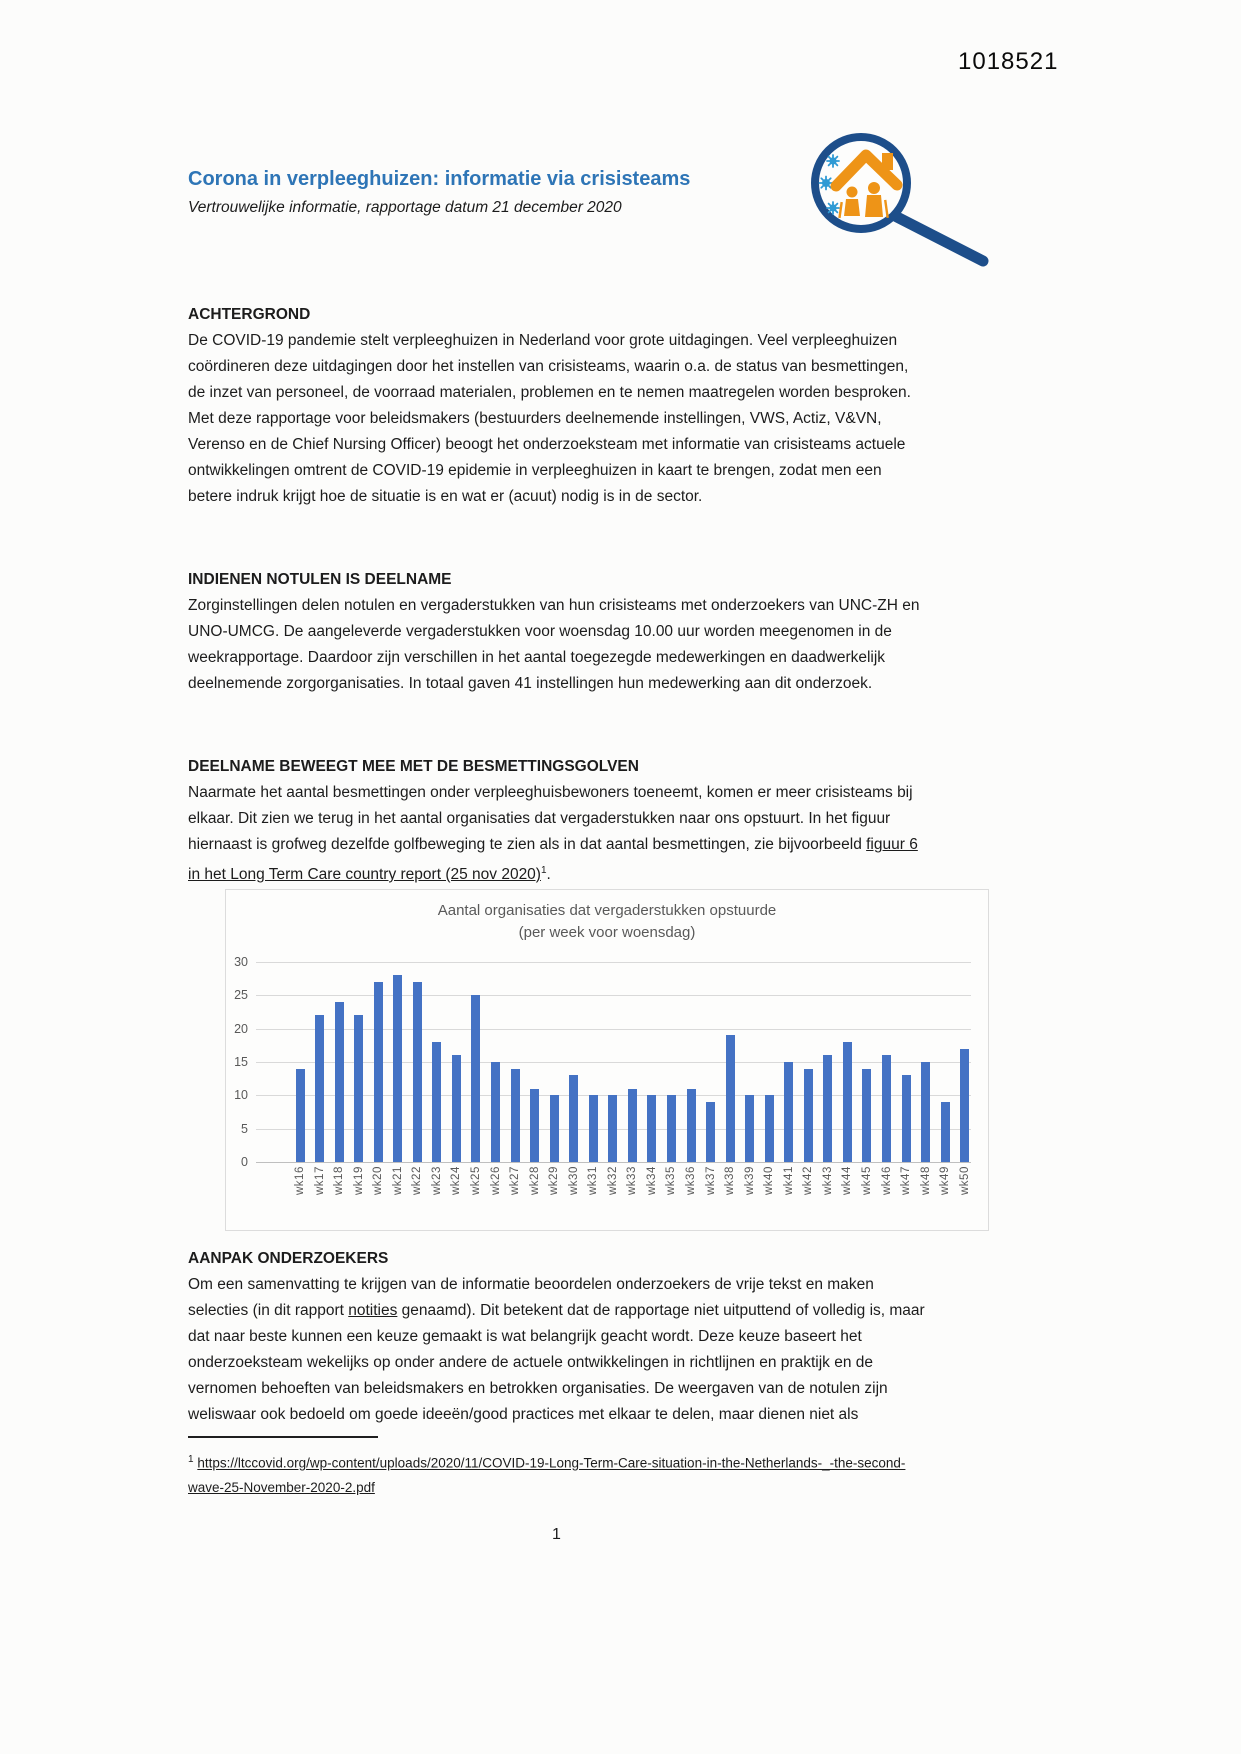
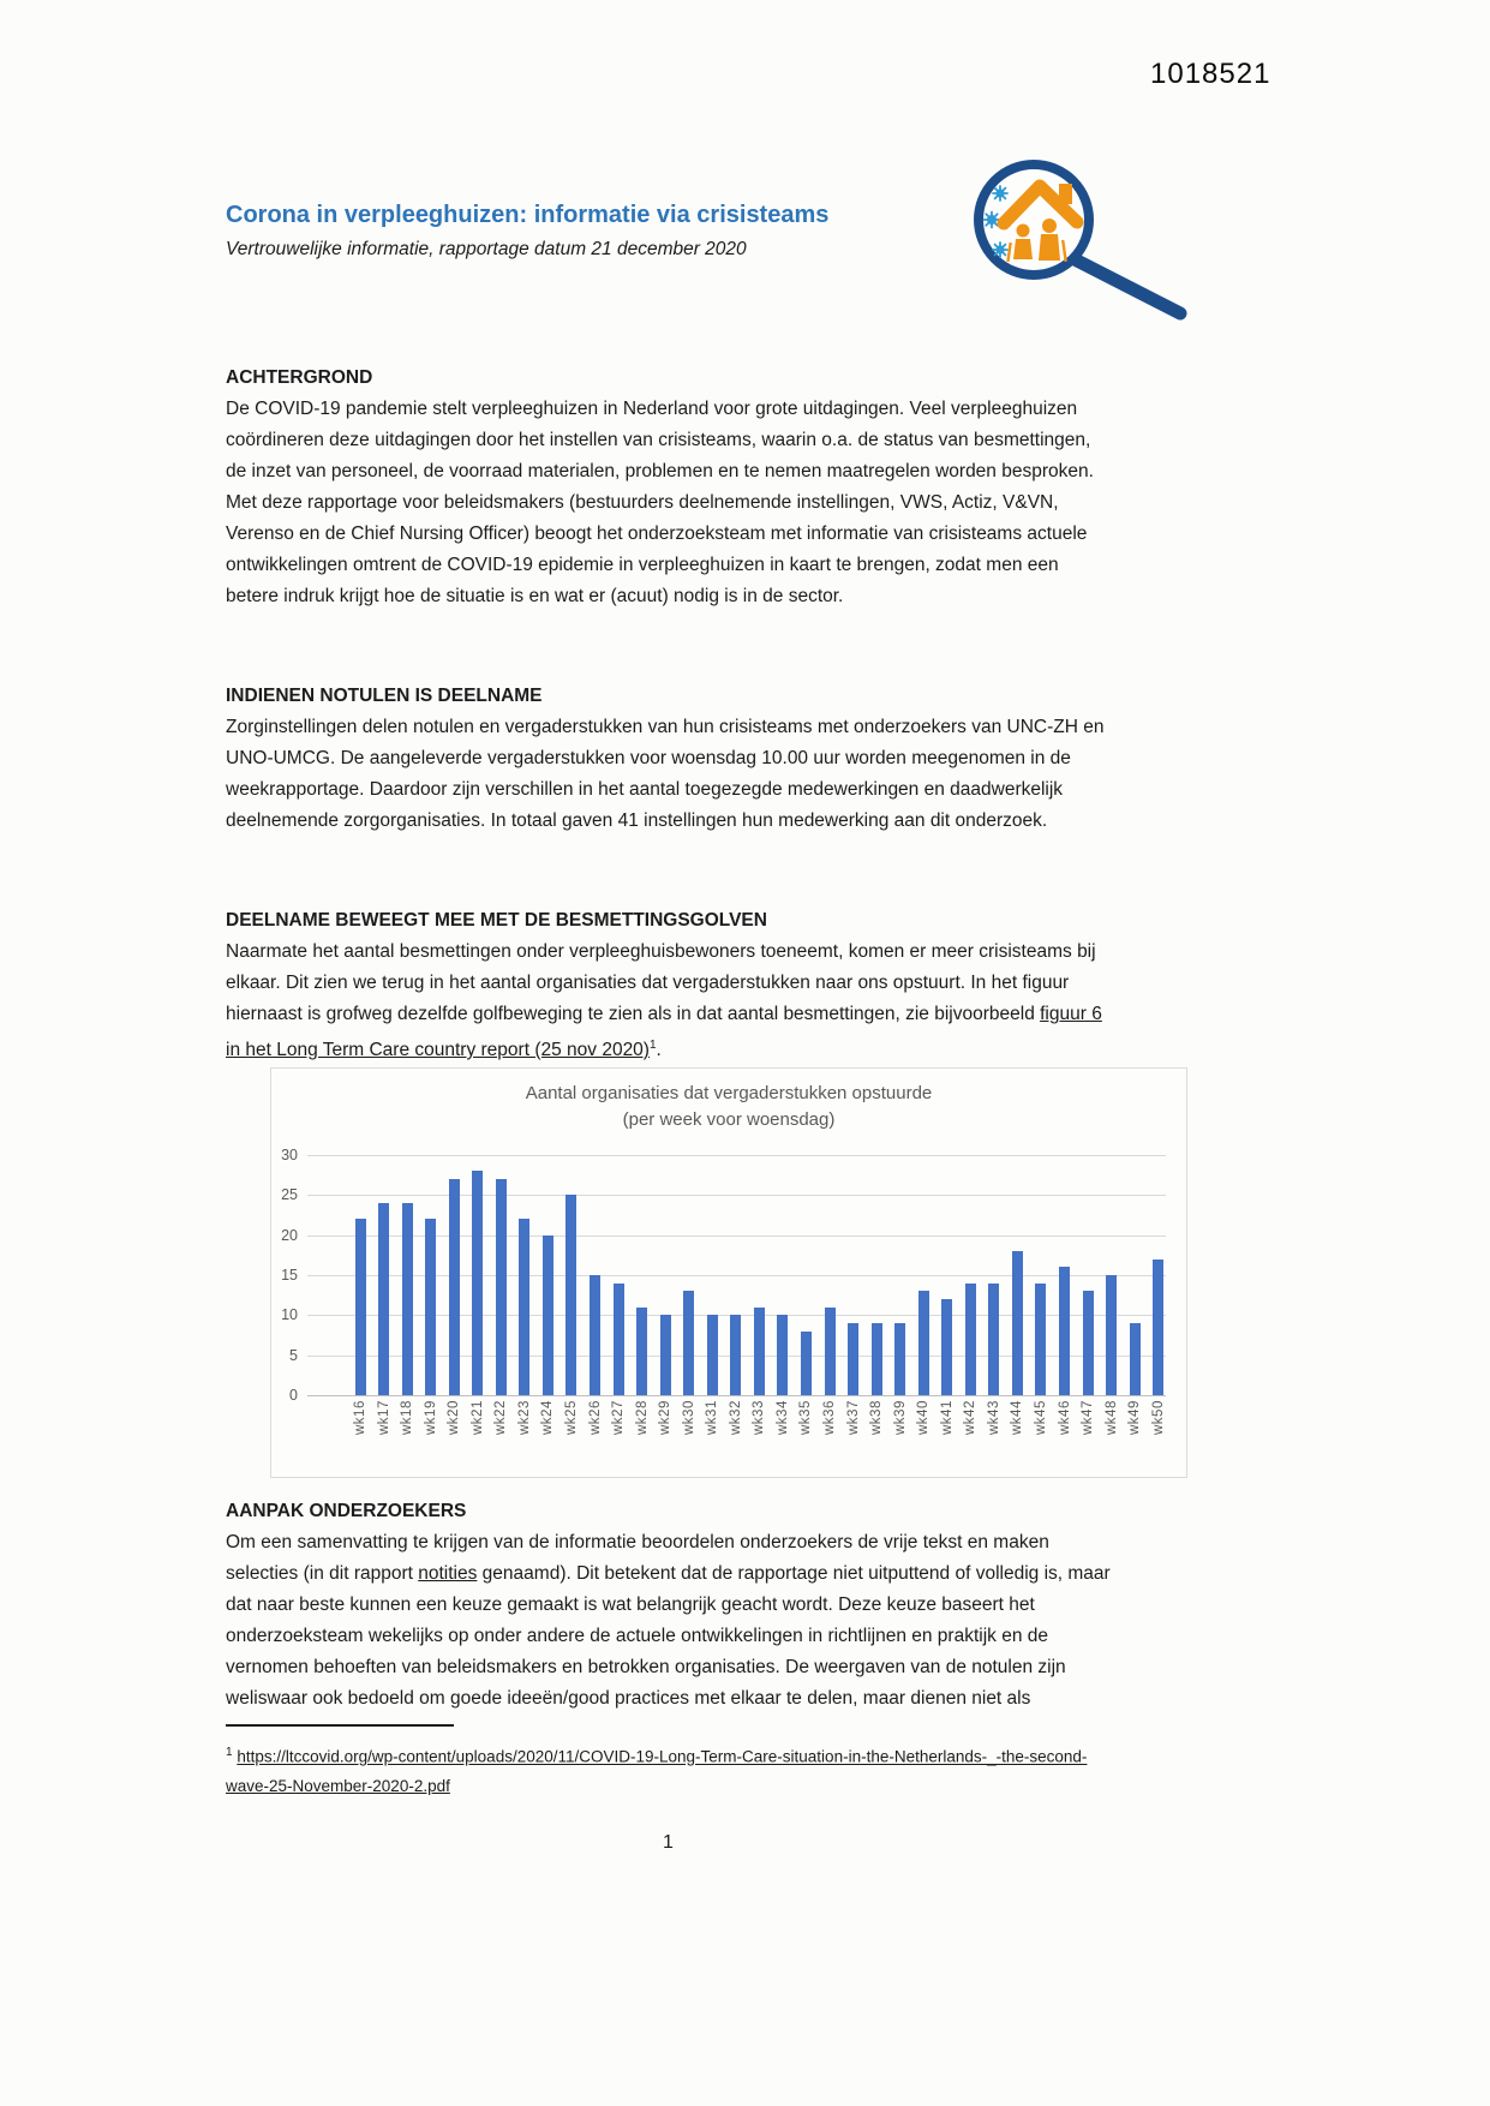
wk16: 14 -> 22
wk17: 22 -> 24
wk23: 18 -> 22
wk24: 16 -> 20
wk35: 10 -> 8
wk38: 19 -> 9
wk39: 10 -> 9
wk40: 10 -> 13
wk41: 15 -> 12
wk43: 16 -> 14
